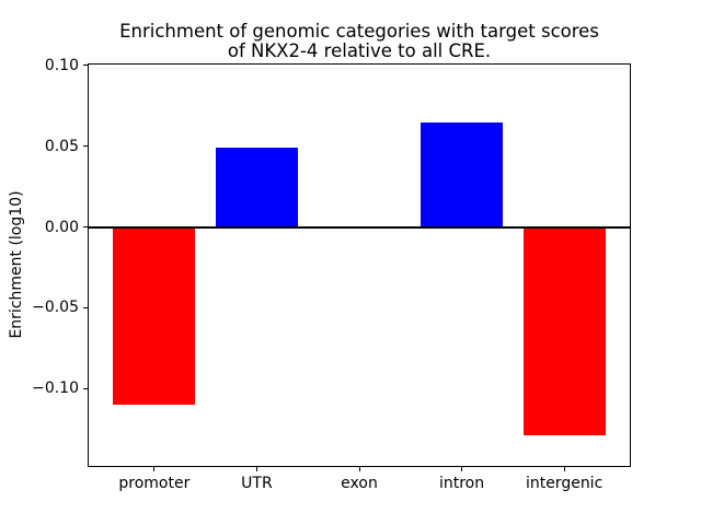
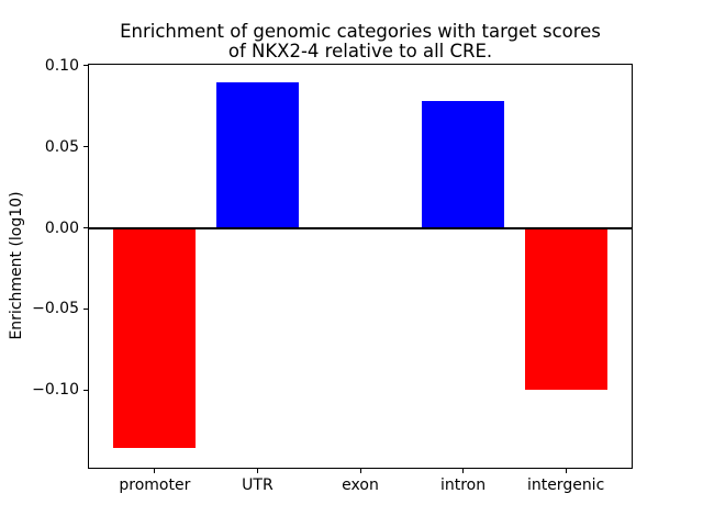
promoter: -0.110 -> -0.136
UTR: 0.049 -> 0.090
intron: 0.065 -> 0.078
intergenic: -0.129 -> -0.100
